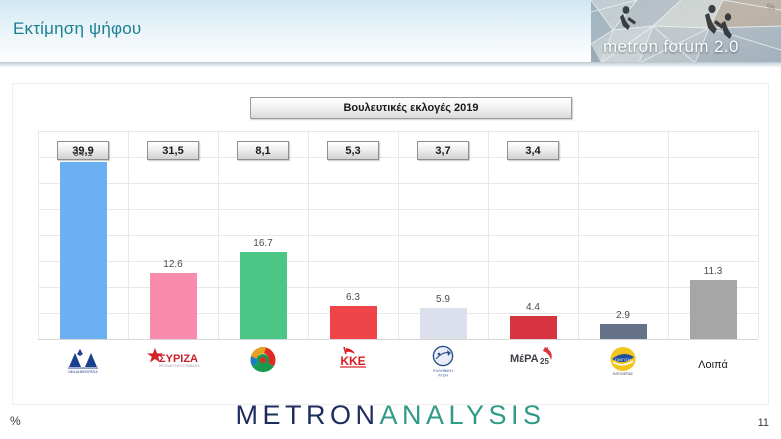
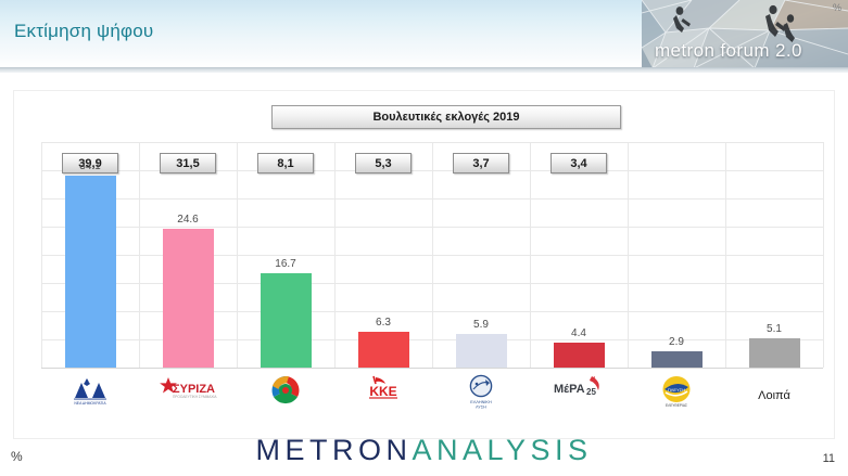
ΣΥΡΙΖΑ: 12.6 -> 24.6
Λοιπά: 11.3 -> 5.1
